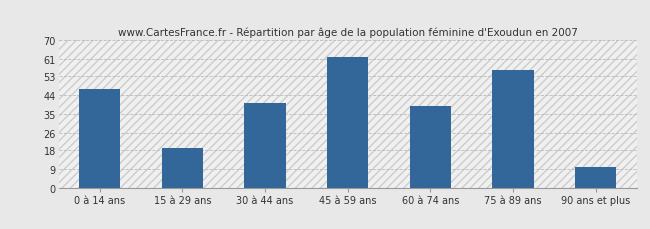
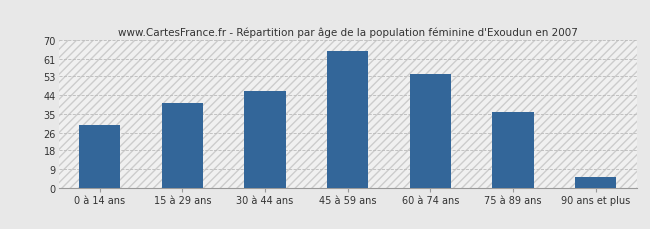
0 à 14 ans: 47 -> 30
15 à 29 ans: 19 -> 40
30 à 44 ans: 40 -> 46
45 à 59 ans: 62 -> 65
60 à 74 ans: 39 -> 54
75 à 89 ans: 56 -> 36
90 ans et plus: 10 -> 5
